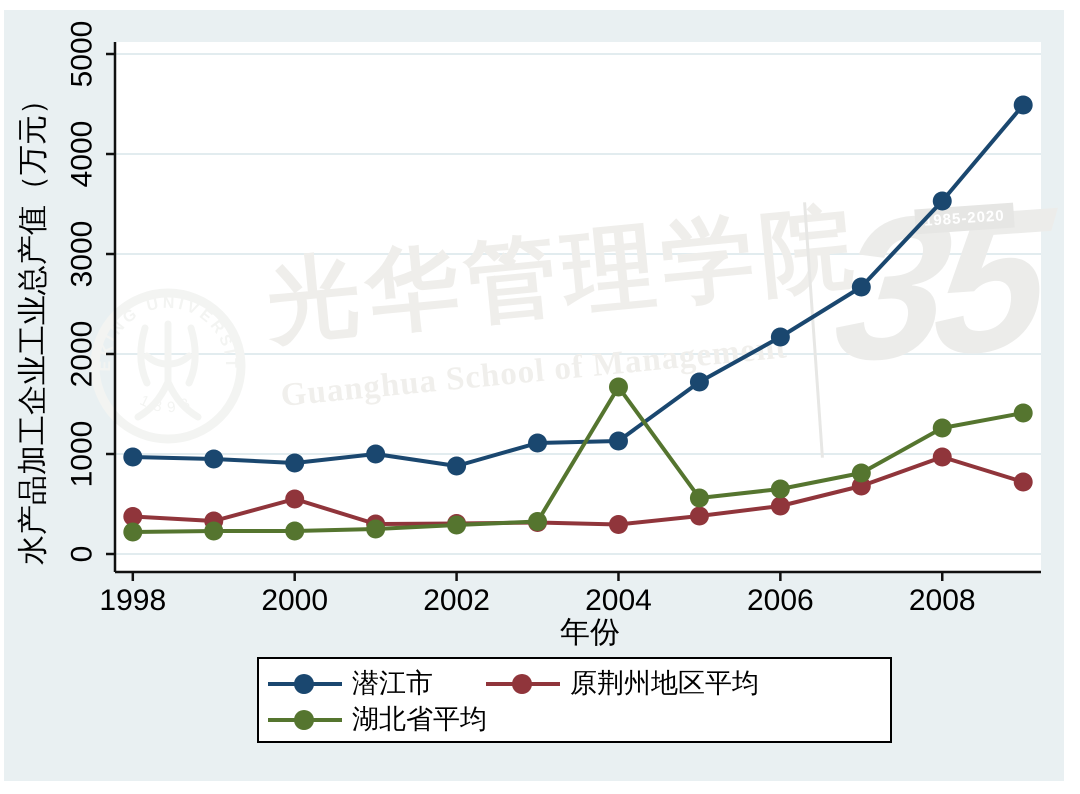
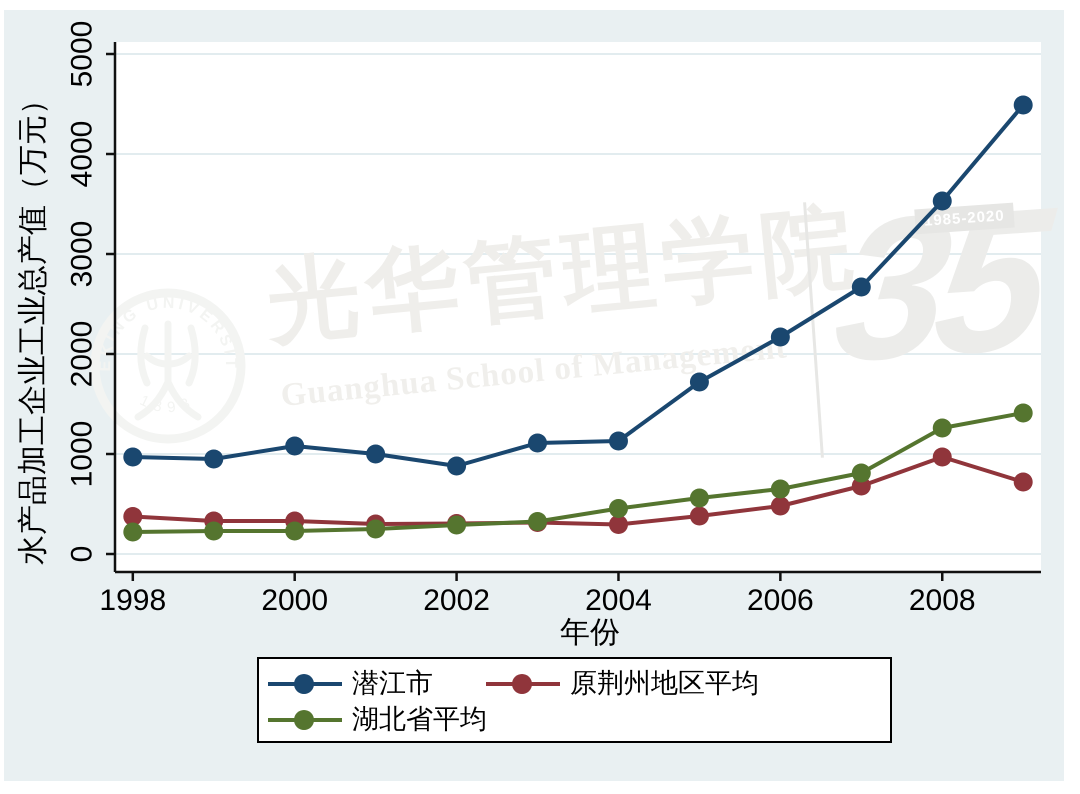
潜江市/2000: 910 -> 1080
原荆州地区平均/2000: 550 -> 330
湖北省平均/2004: 1670 -> 460
